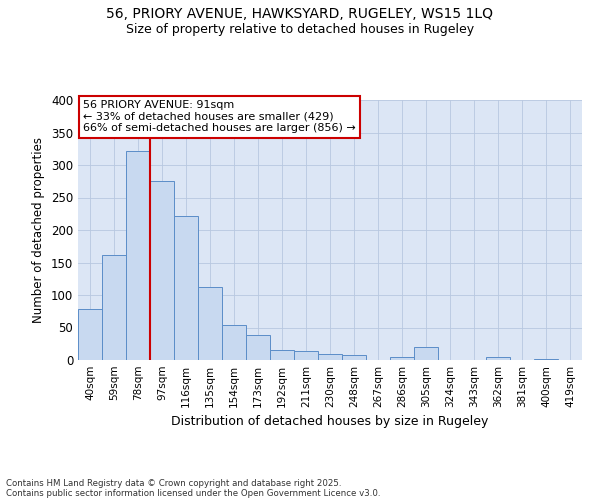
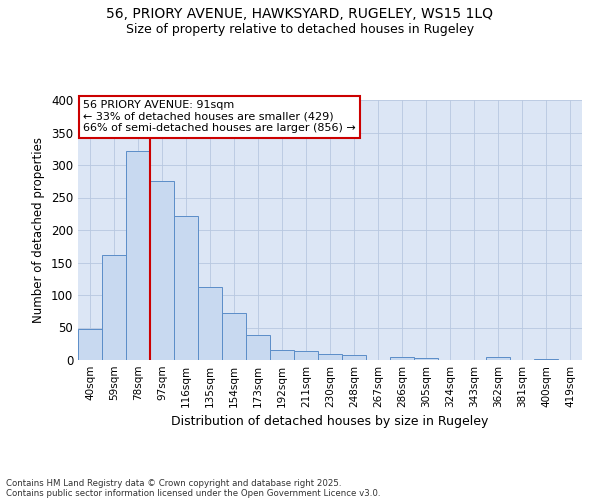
40sqm: 78 -> 48
154sqm: 54 -> 72
305sqm: 20 -> 3
